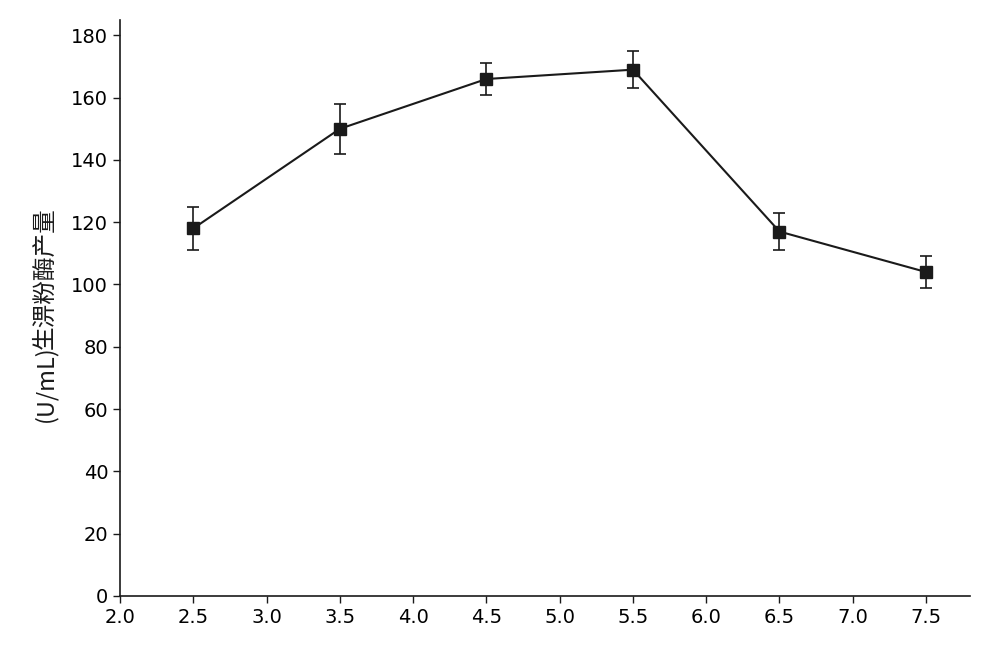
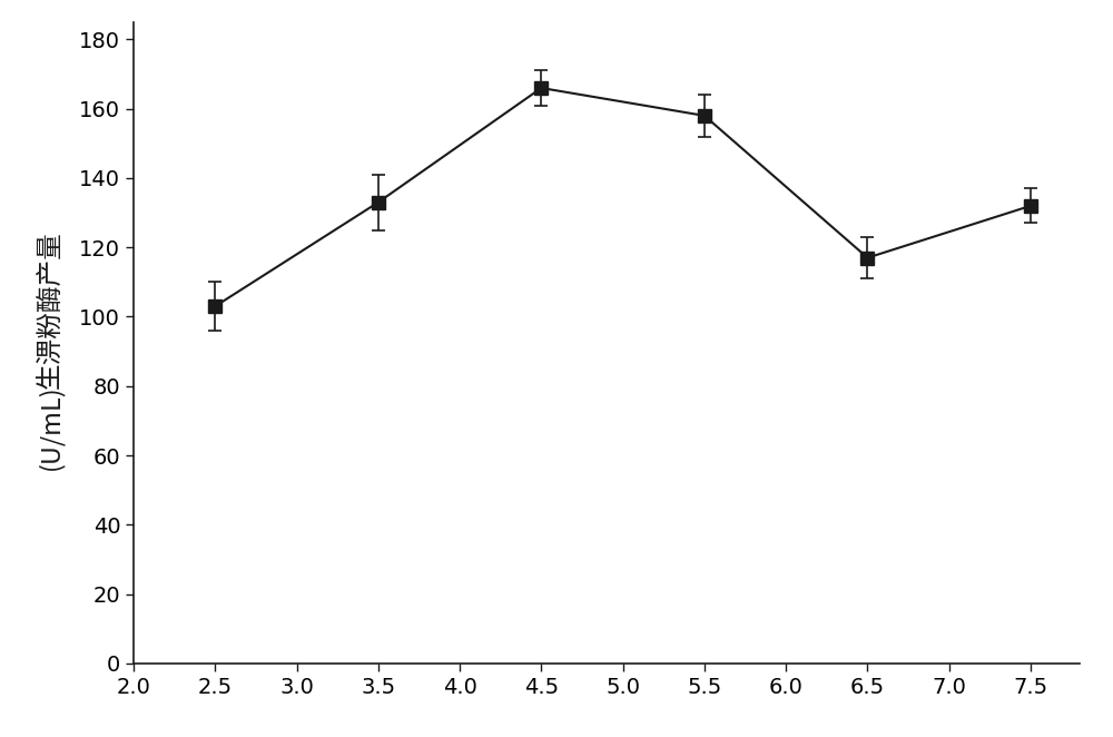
2.5: 118 -> 103
3.5: 150 -> 133
5.5: 169 -> 158
7.5: 104 -> 132
